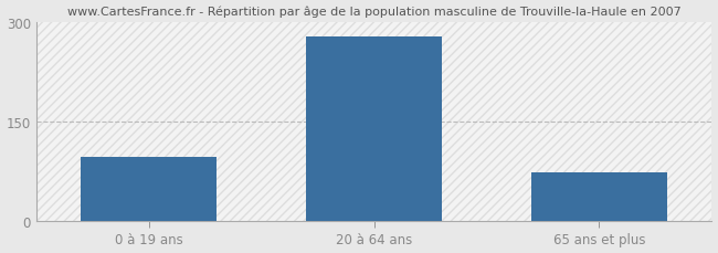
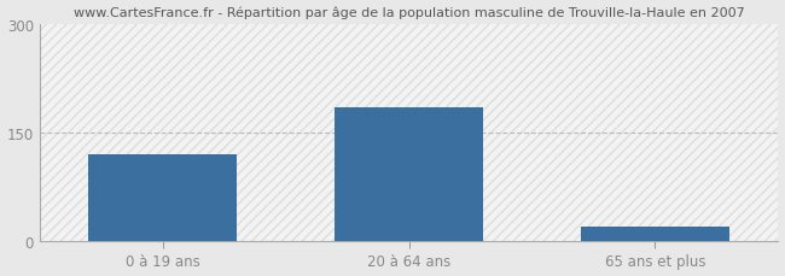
0 à 19 ans: 96 -> 120
20 à 64 ans: 278 -> 185
65 ans et plus: 74 -> 20
